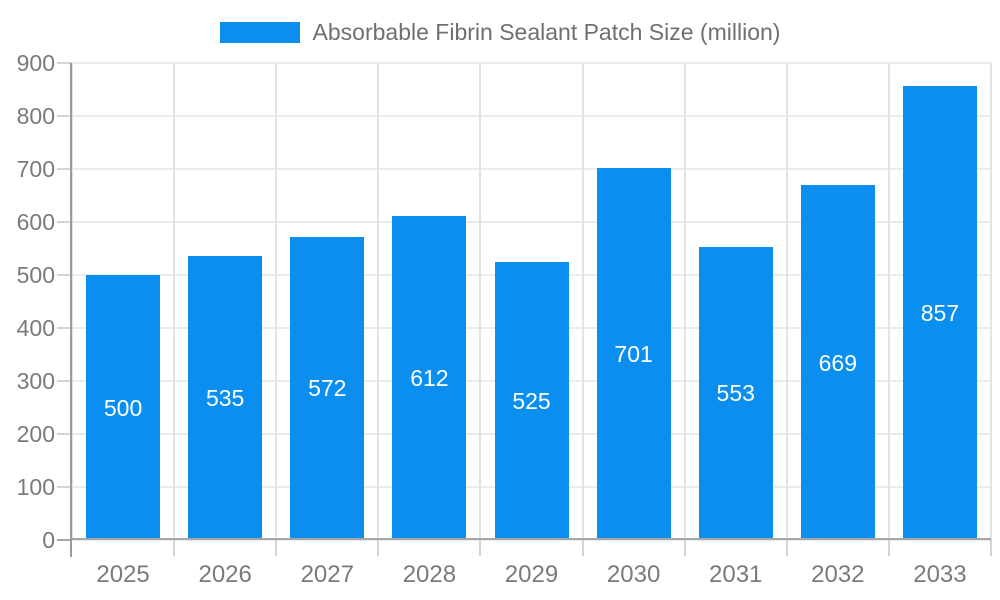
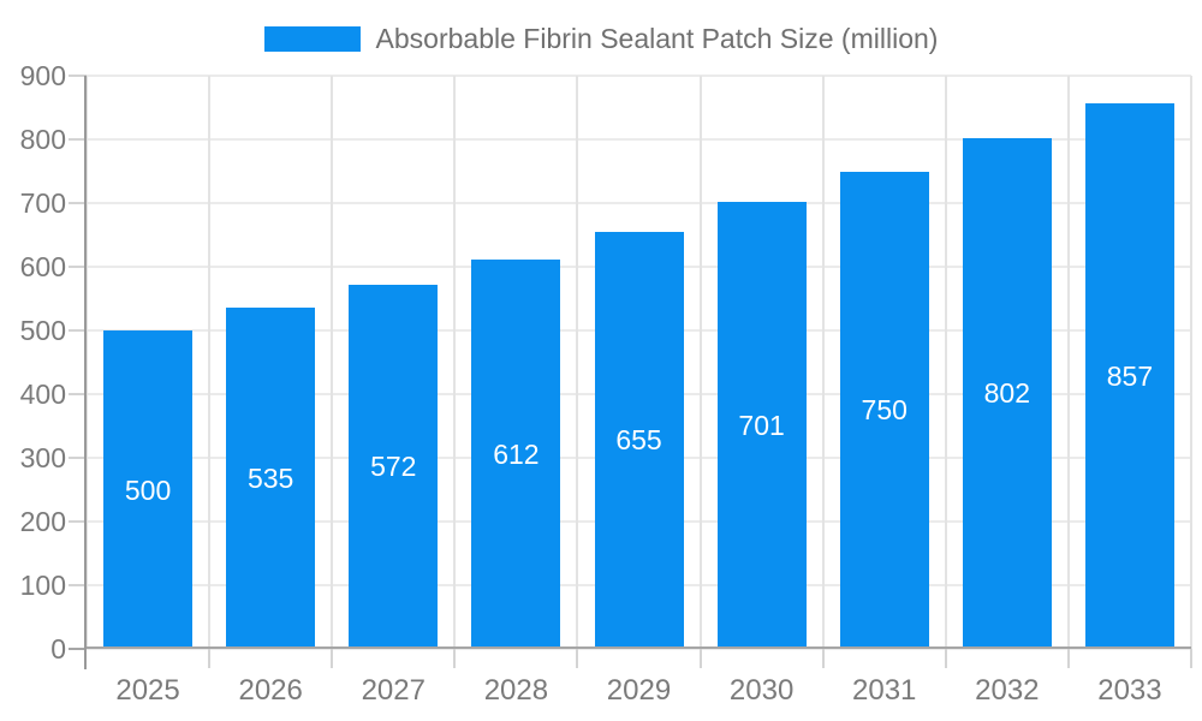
2029: 525 -> 655
2031: 553 -> 750
2032: 669 -> 802
